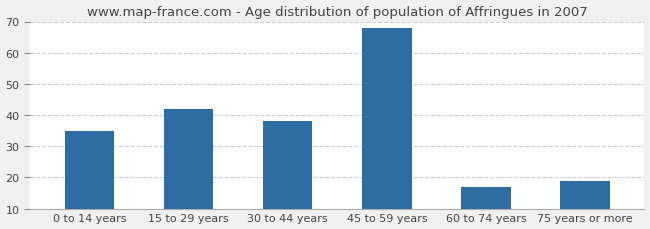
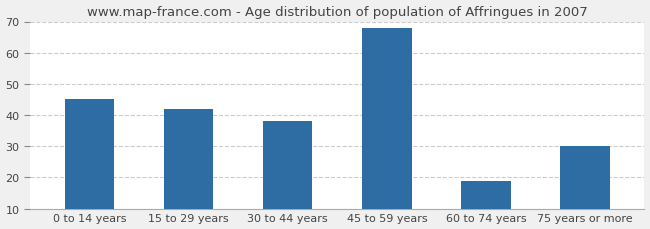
0 to 14 years: 35 -> 45
60 to 74 years: 17 -> 19
75 years or more: 19 -> 30
